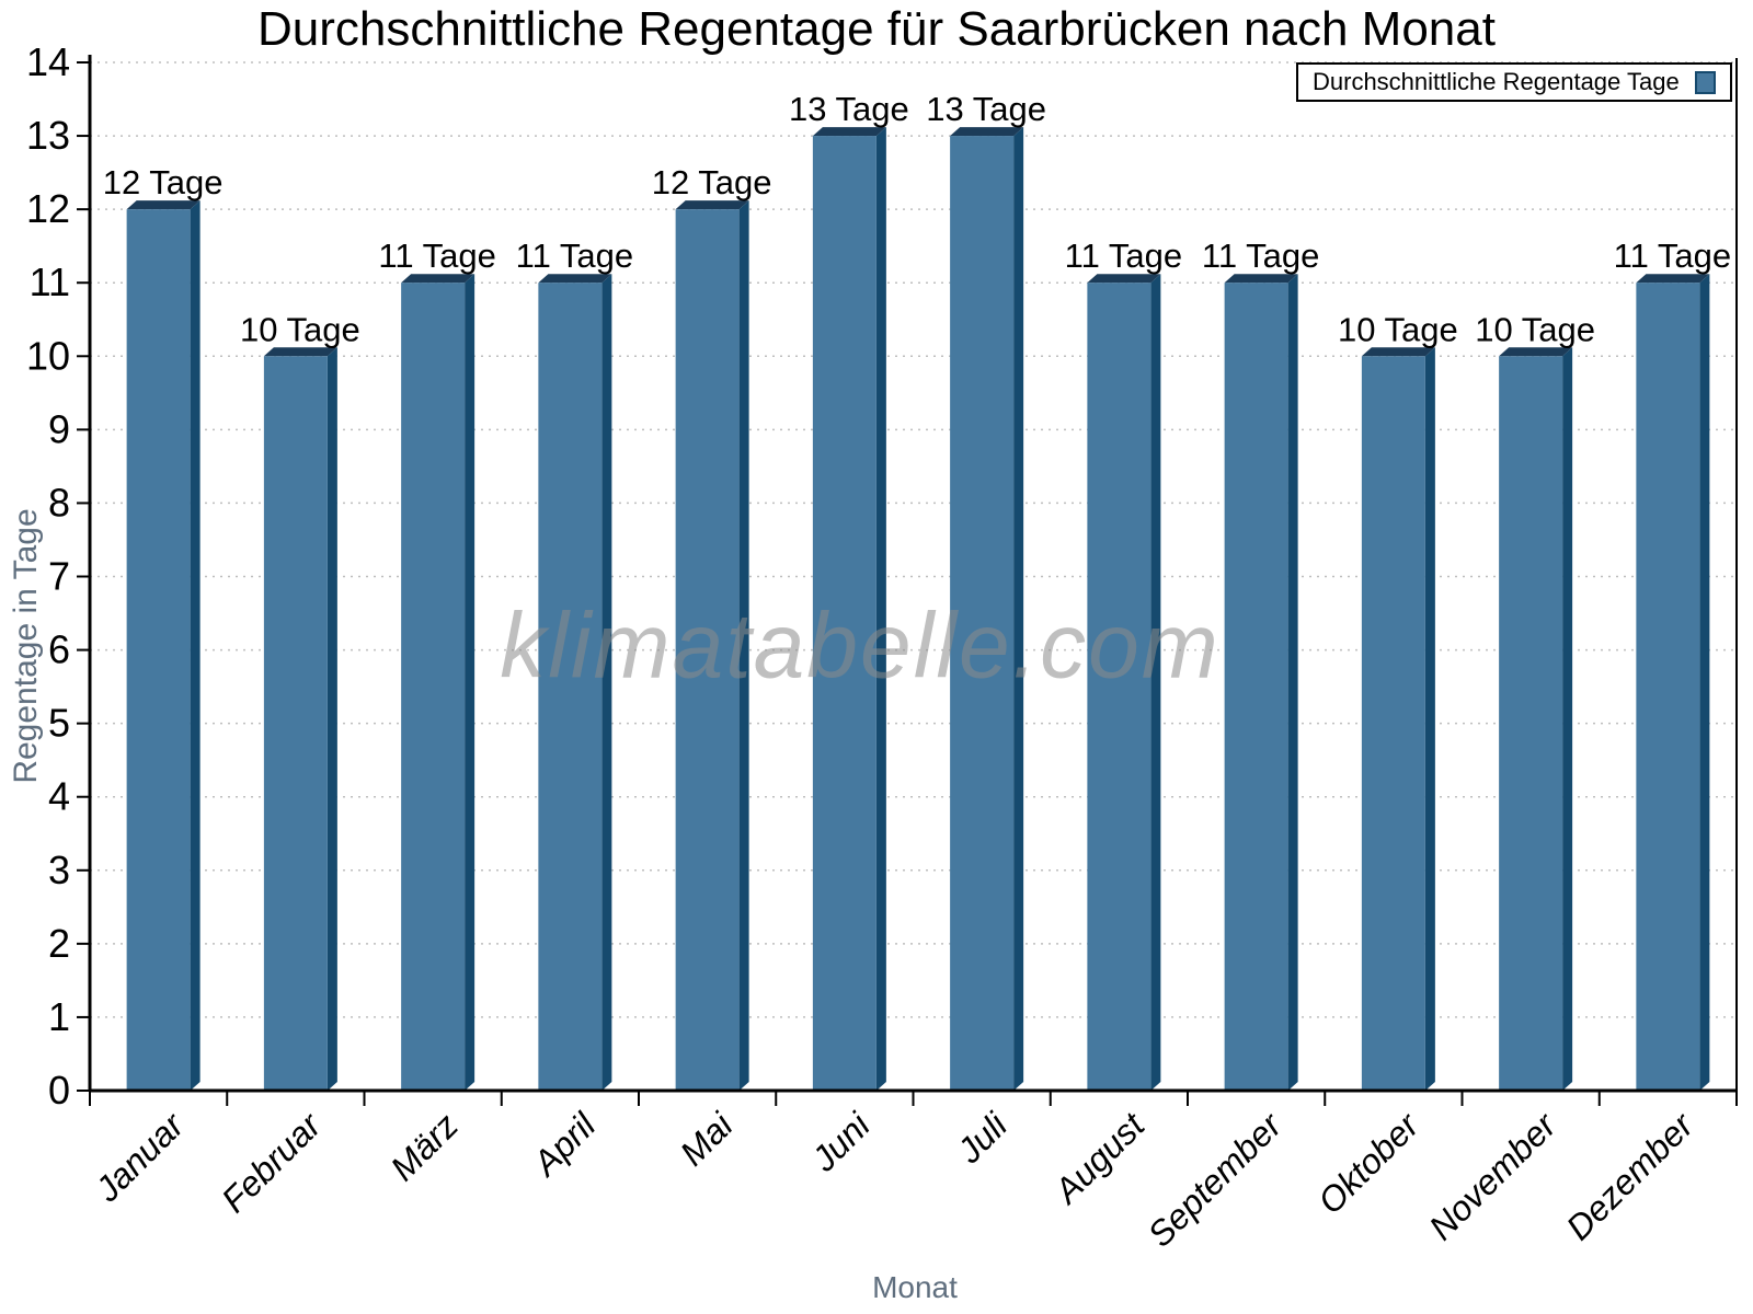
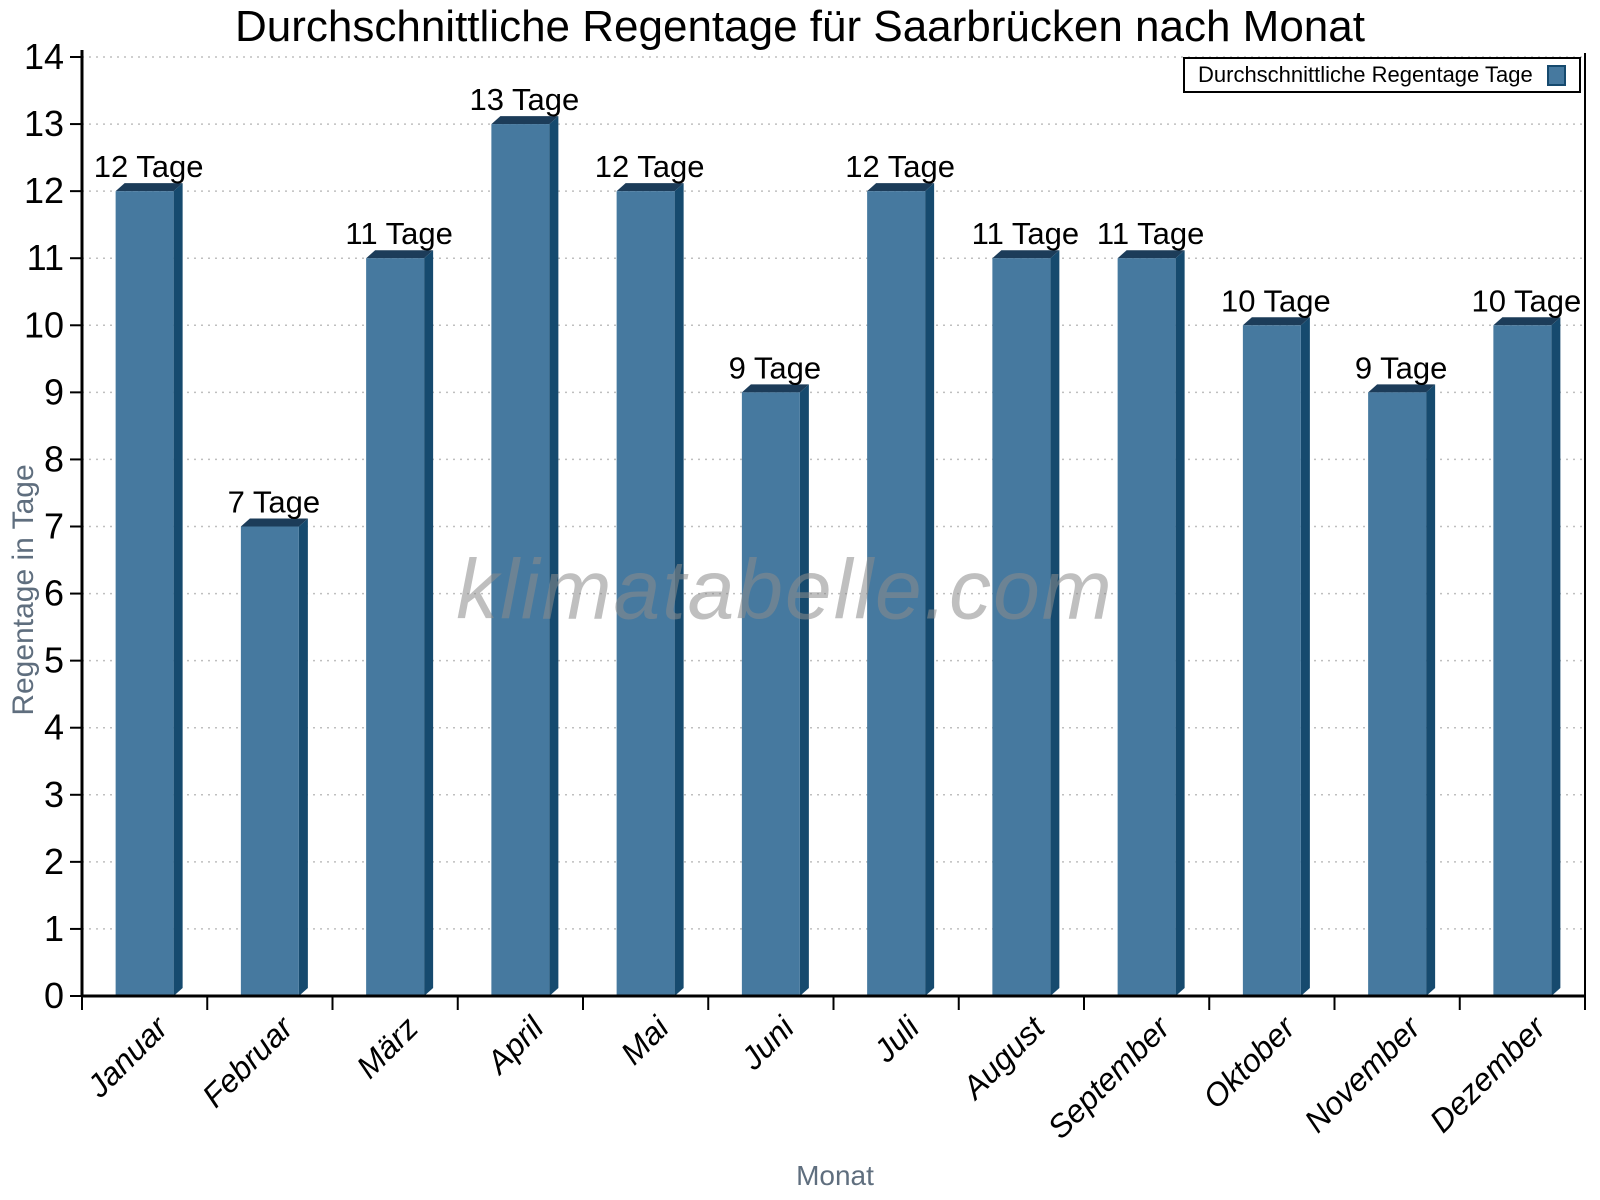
Februar: 10 -> 7
April: 11 -> 13
Juni: 13 -> 9
Juli: 13 -> 12
November: 10 -> 9
Dezember: 11 -> 10
